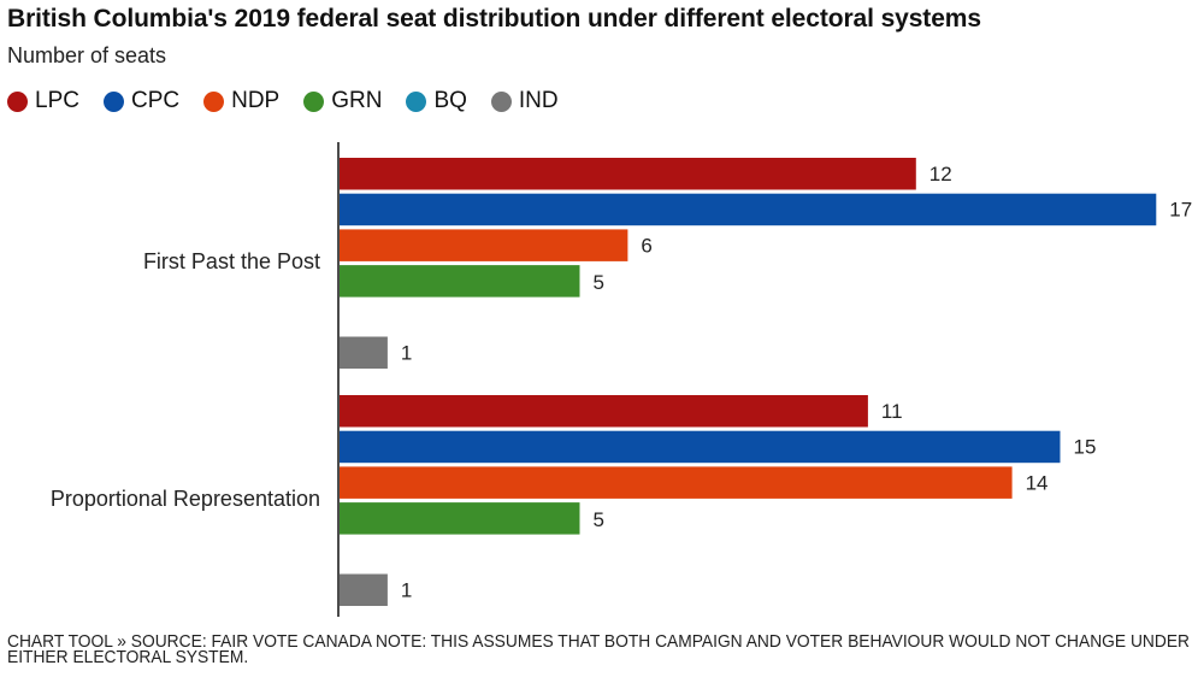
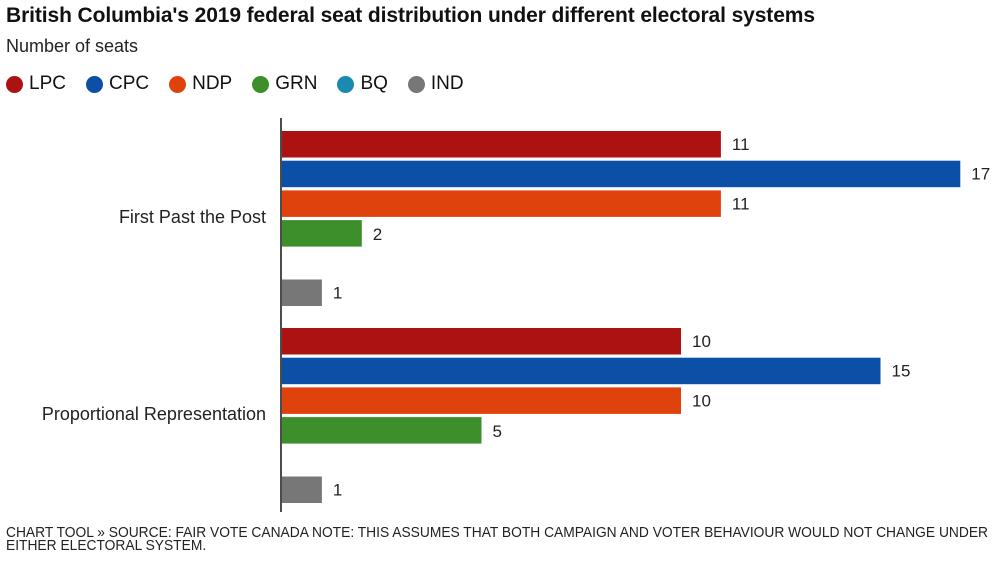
LPC/First Past the Post: 12 -> 11
NDP/First Past the Post: 6 -> 11
GRN/First Past the Post: 5 -> 2
LPC/Proportional Representation: 11 -> 10
NDP/Proportional Representation: 14 -> 10
